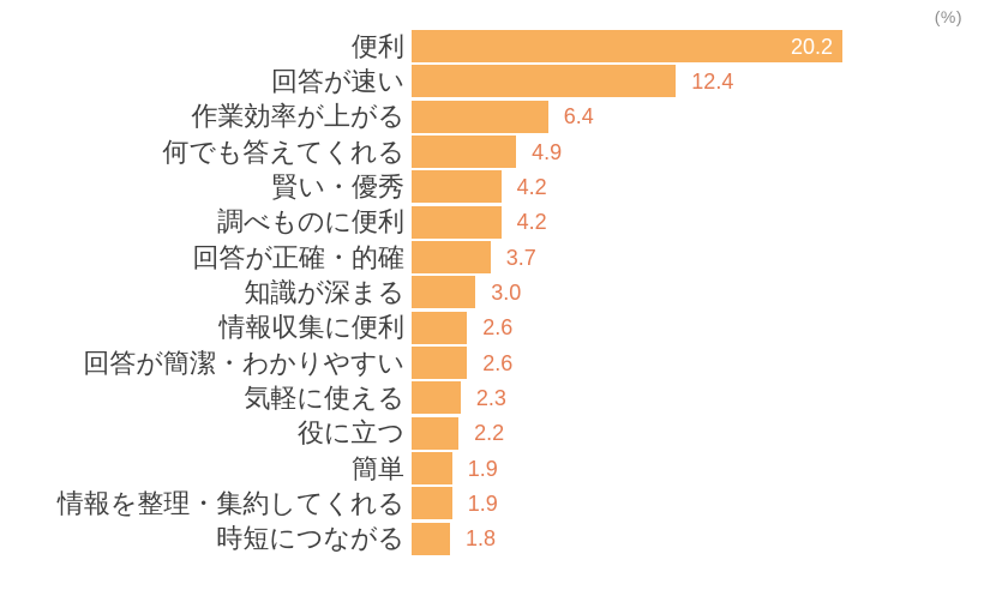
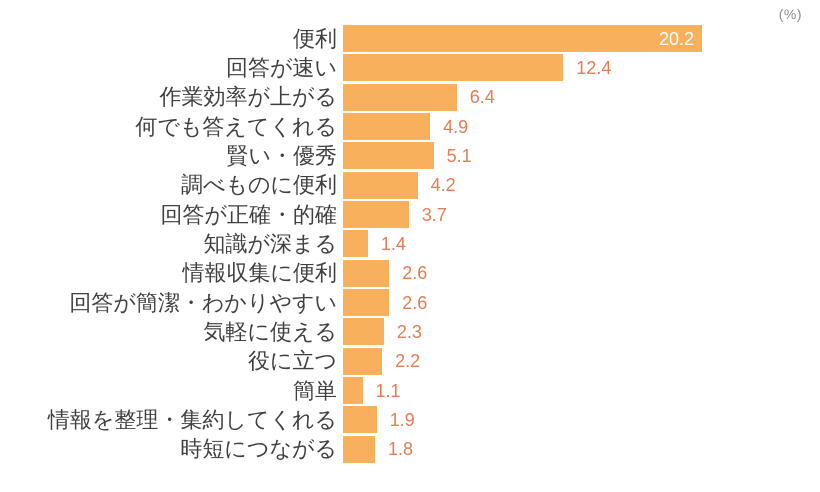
賢い・優秀: 4.2 -> 5.1
知識が深まる: 3.0 -> 1.4
簡単: 1.9 -> 1.1
